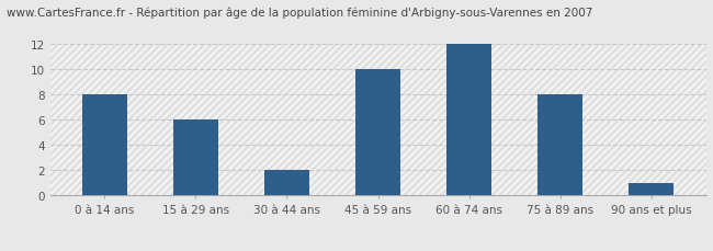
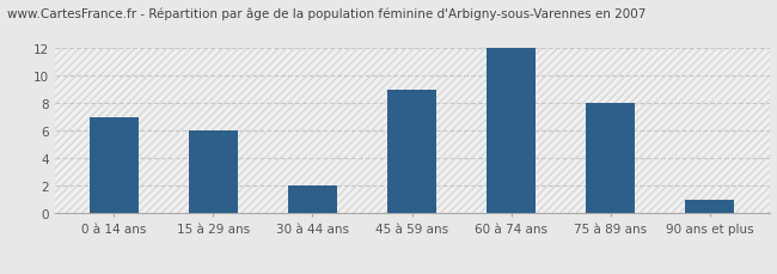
0 à 14 ans: 8 -> 7
45 à 59 ans: 10 -> 9
